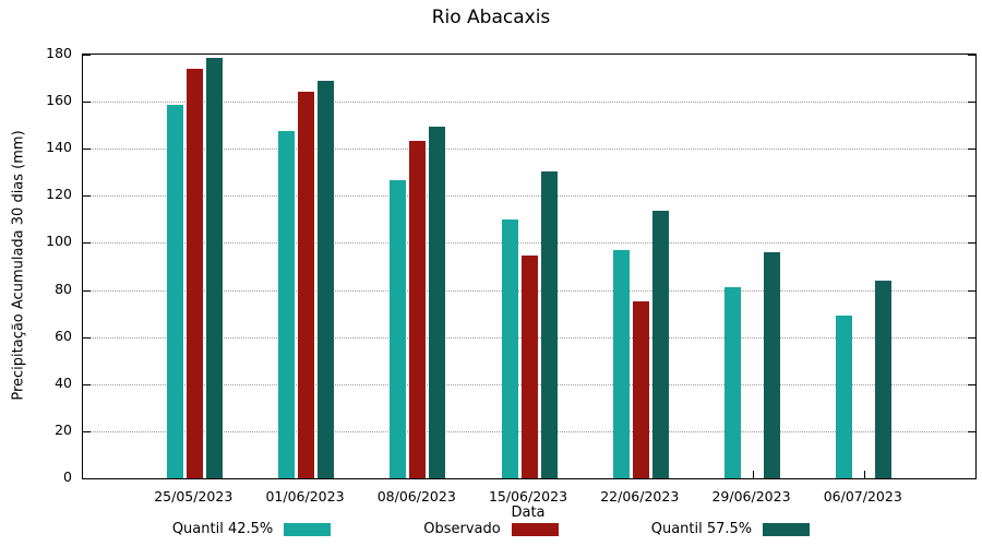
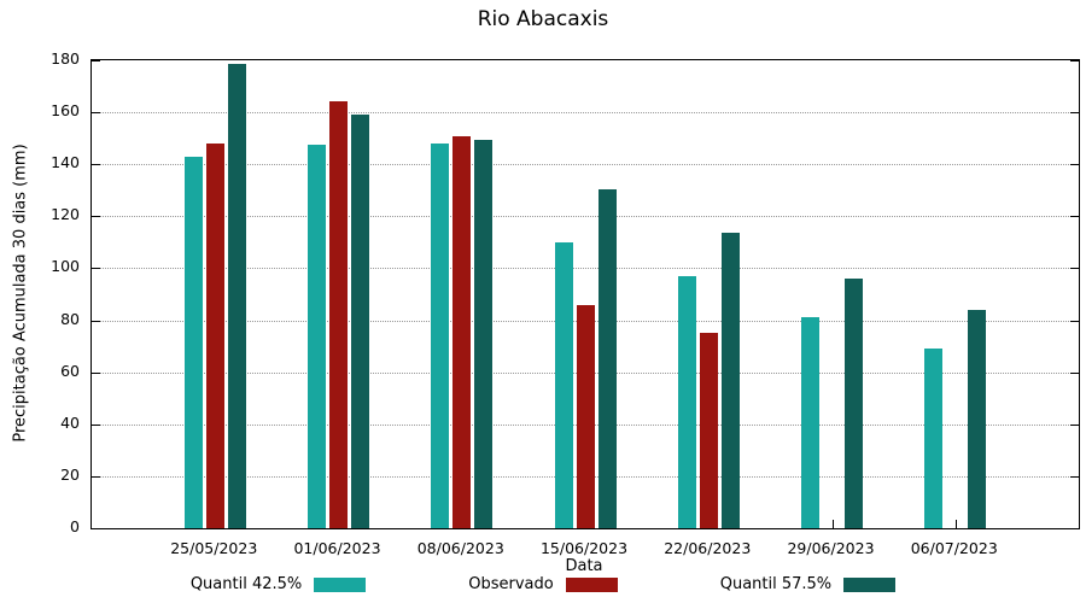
Quantil 42.5%/25/05/2023: 158 -> 143
Observado/25/05/2023: 174 -> 148
Quantil 57.5%/01/06/2023: 169 -> 159
Quantil 42.5%/08/06/2023: 126 -> 148
Observado/08/06/2023: 144 -> 151
Observado/15/06/2023: 94 -> 86
